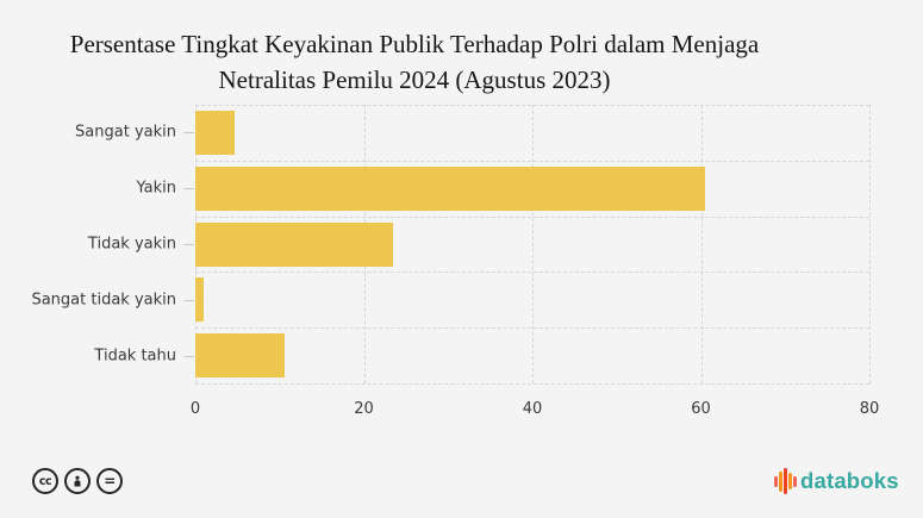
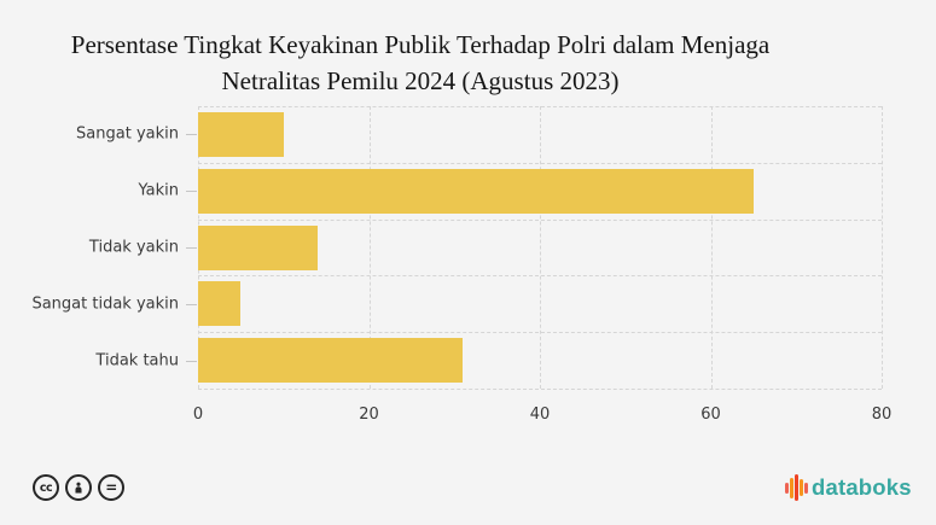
Sangat yakin: 5 -> 10
Yakin: 60 -> 65
Tidak yakin: 23 -> 14
Sangat tidak yakin: 1 -> 5
Tidak tahu: 11 -> 31
